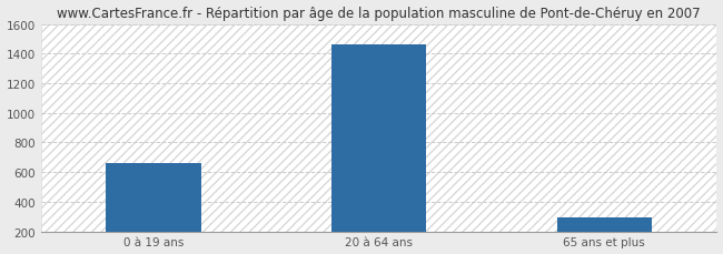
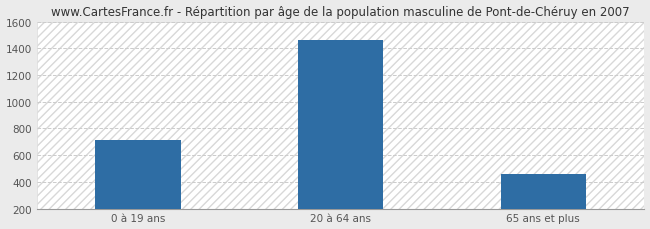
0 à 19 ans: 660 -> 710
65 ans et plus: 300 -> 460
